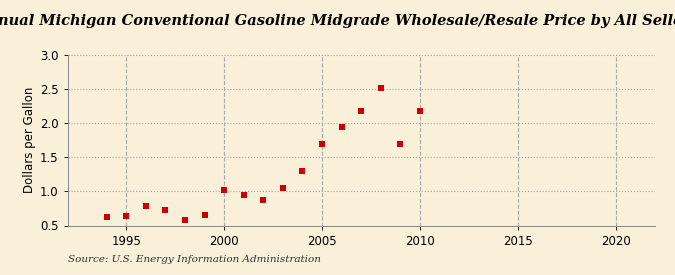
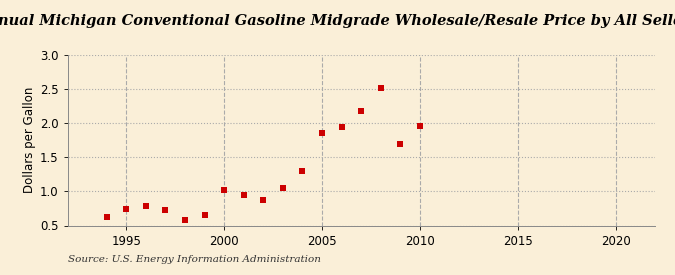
1995: 0.64 -> 0.74
2005: 1.70 -> 1.86
2010: 2.18 -> 1.96
